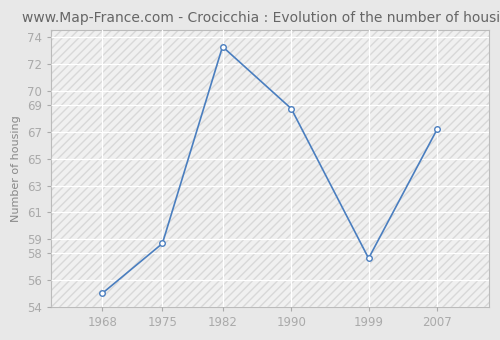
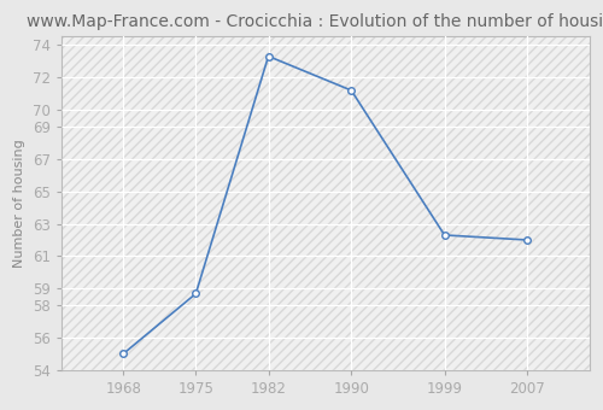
1990: 68.7 -> 71.2
1999: 57.6 -> 62.3
2007: 67.2 -> 62.0
